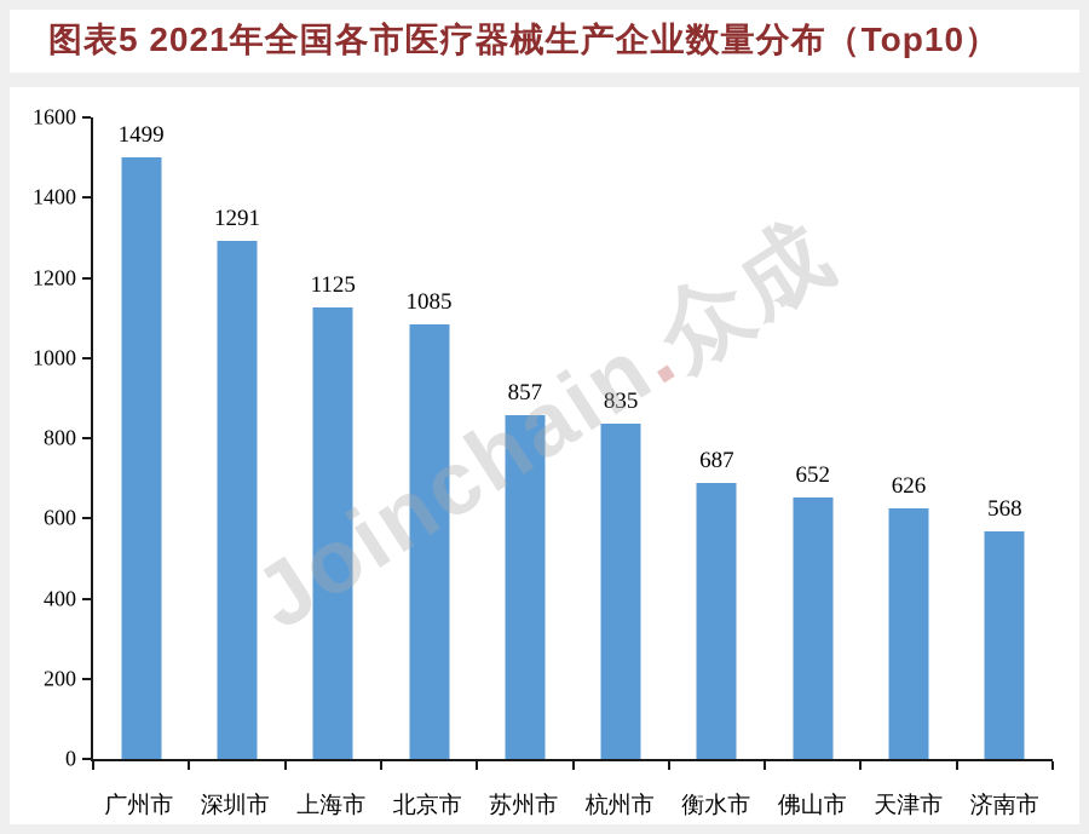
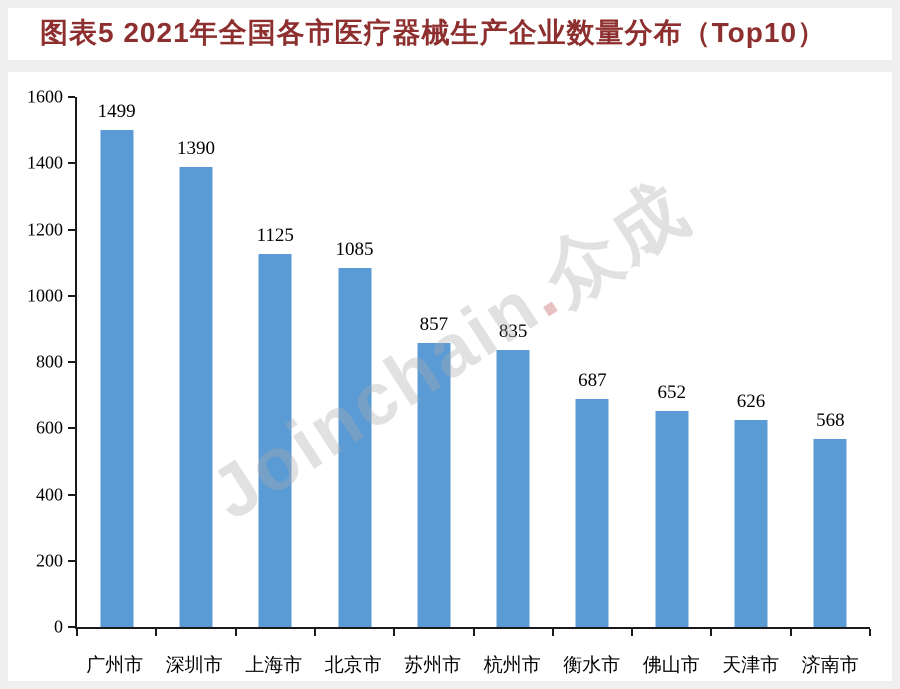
深圳市: 1291 -> 1390
